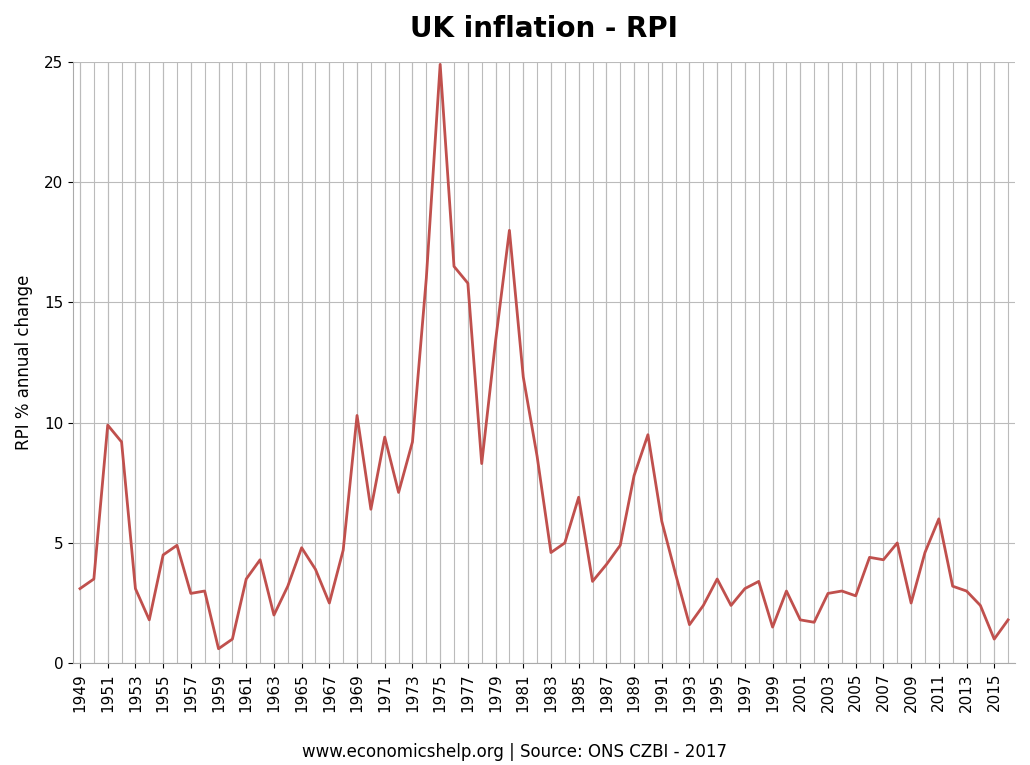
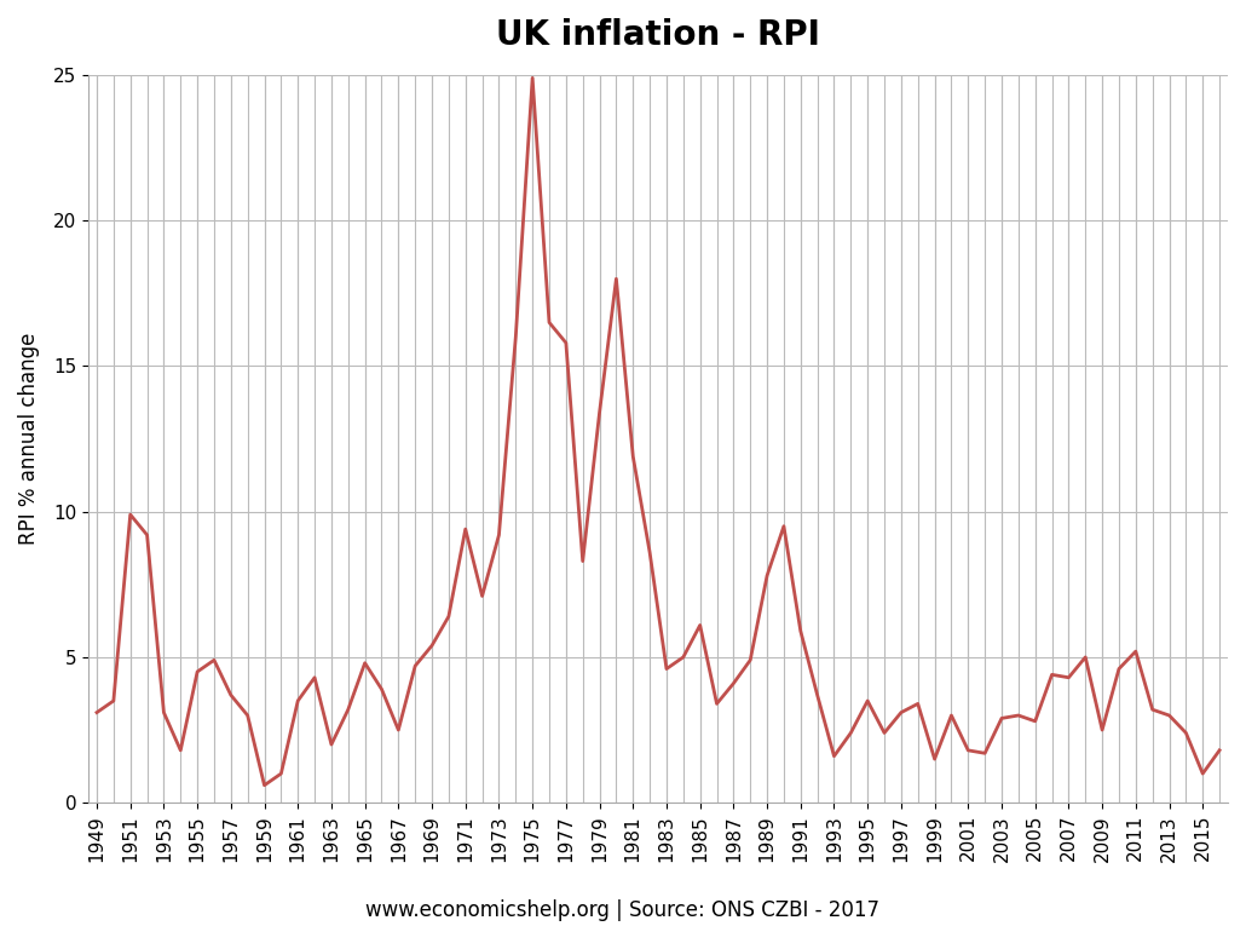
1957: 2.9 -> 3.7
1969: 10.3 -> 5.4
1985: 6.9 -> 6.1
2011: 6.0 -> 5.2
